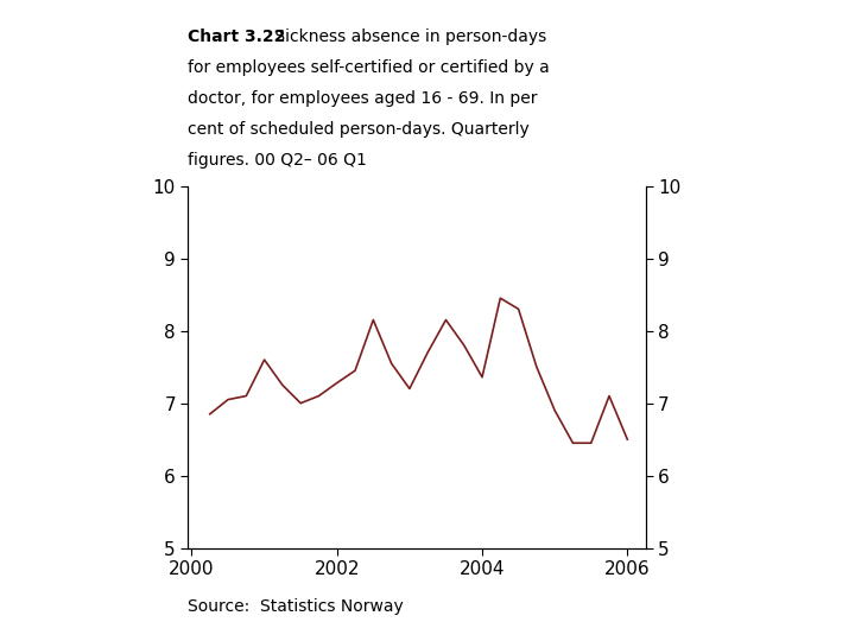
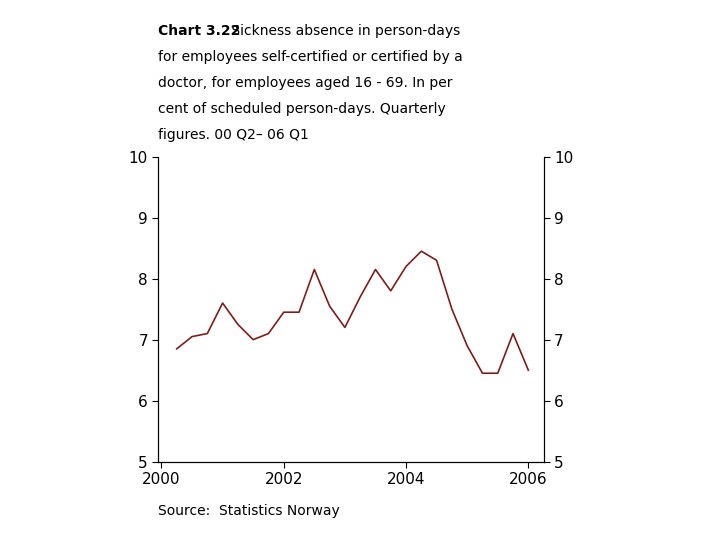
2002: 7.28 -> 7.45
2004: 7.36 -> 8.20
